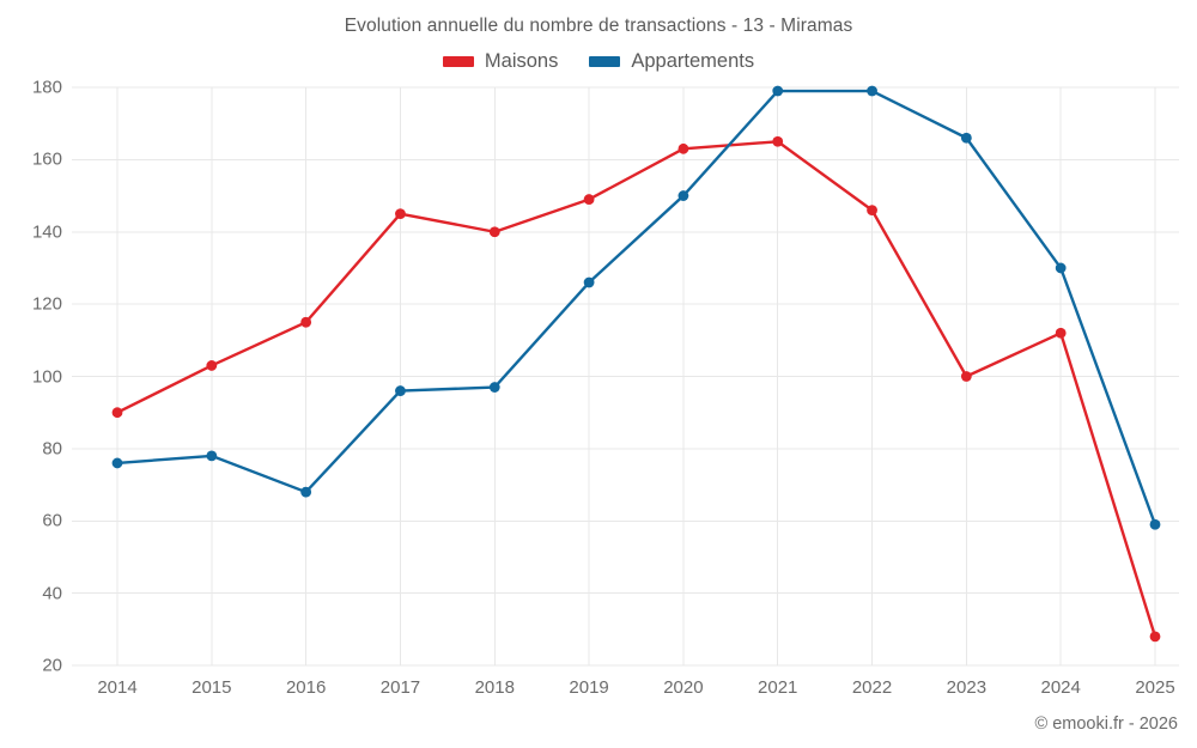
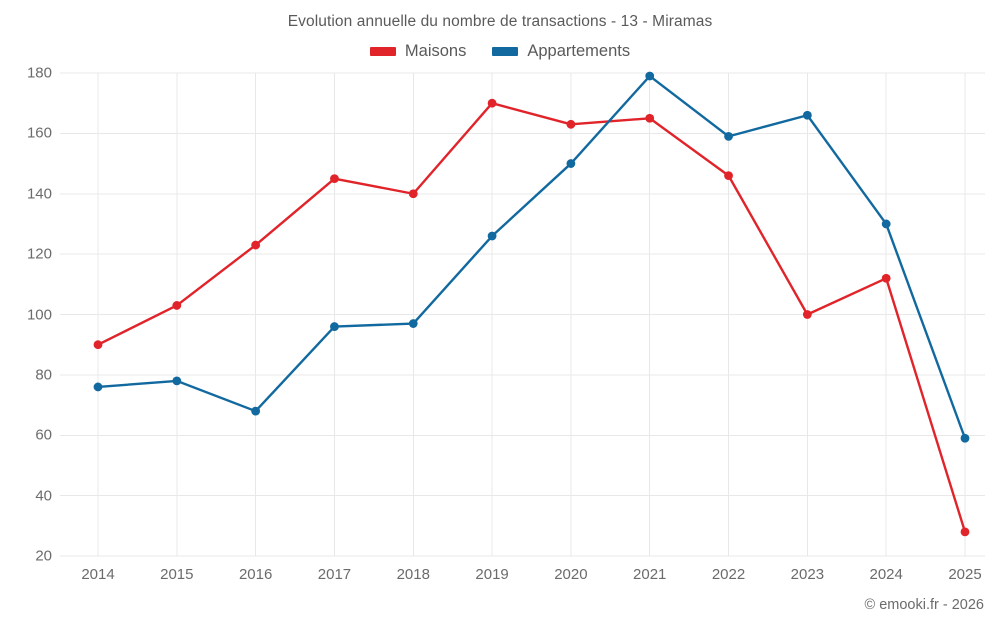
Maisons/2016: 115 -> 123
Maisons/2019: 149 -> 170
Appartements/2022: 179 -> 159
